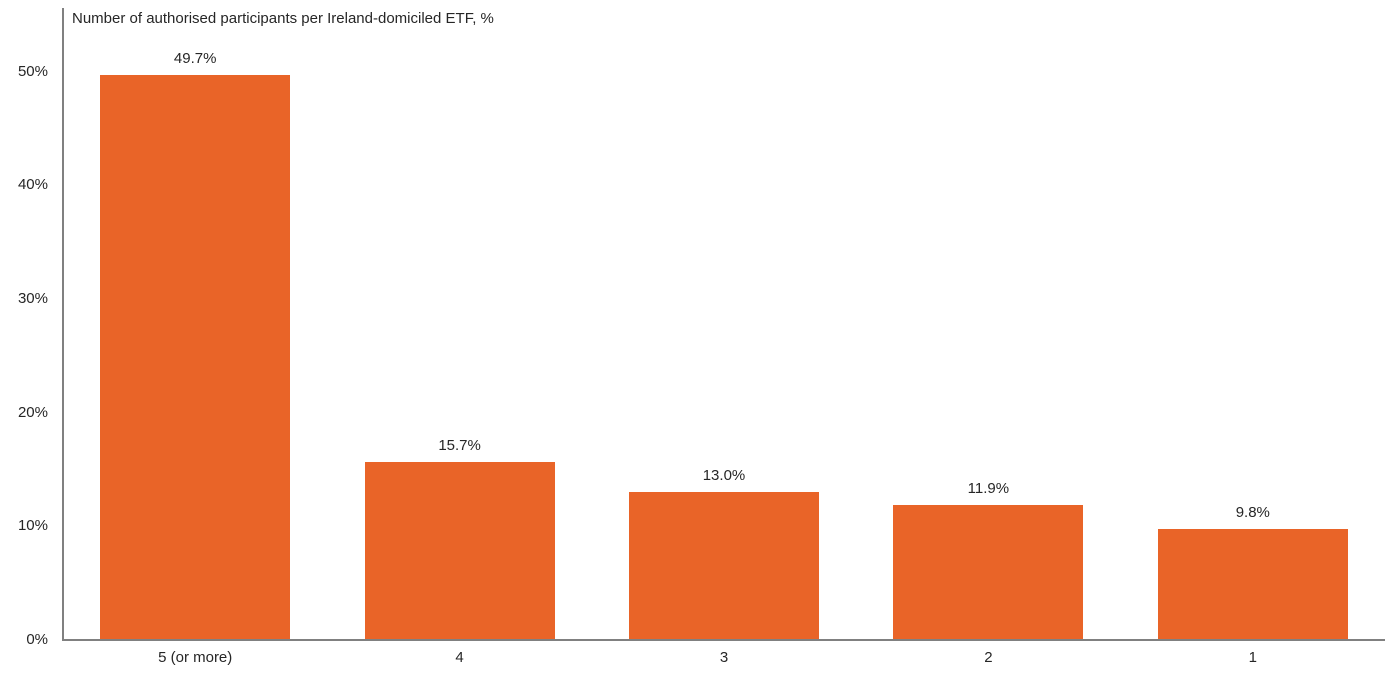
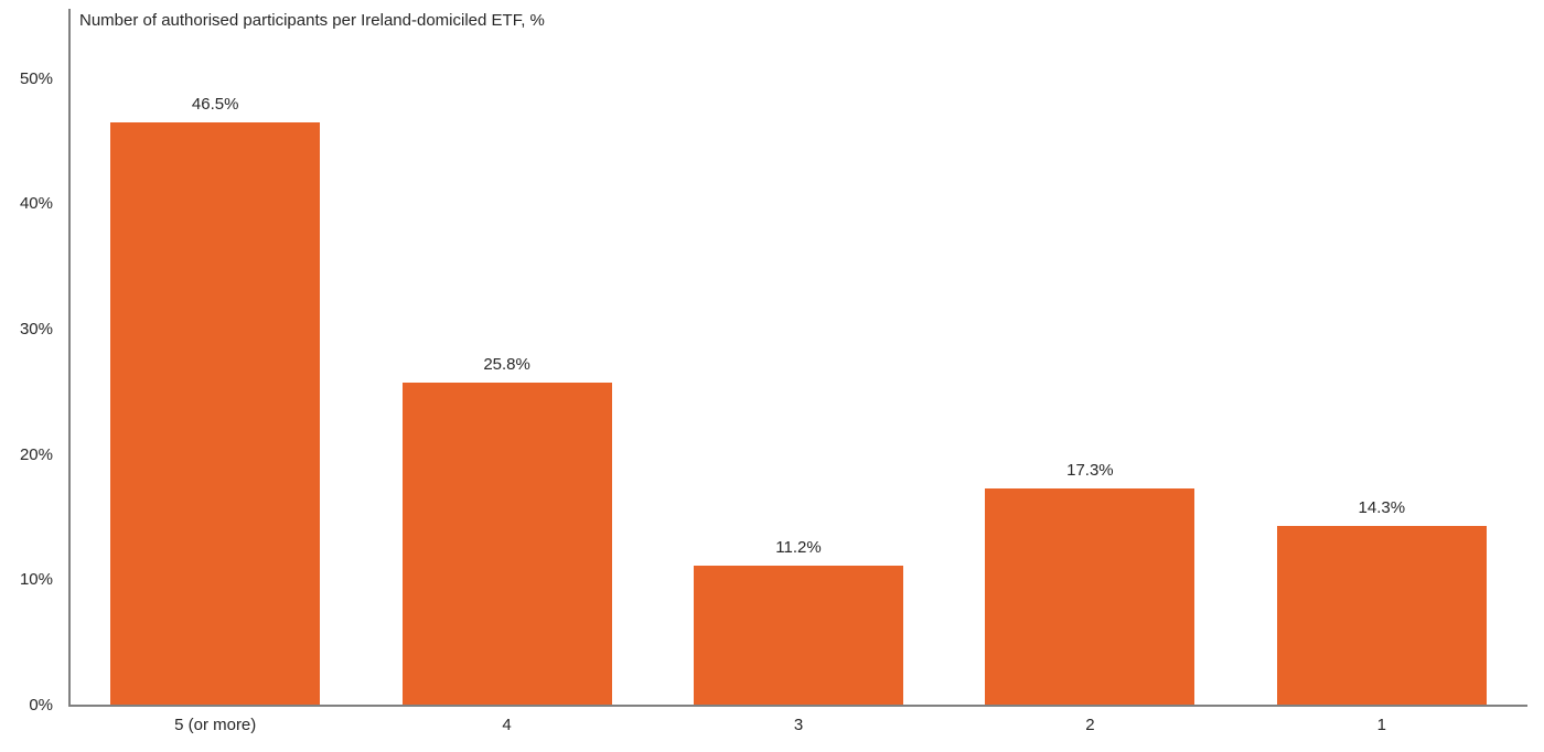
5 (or more): 49.7% -> 46.5%
4: 15.7% -> 25.8%
3: 13.0% -> 11.2%
2: 11.9% -> 17.3%
1: 9.8% -> 14.3%
